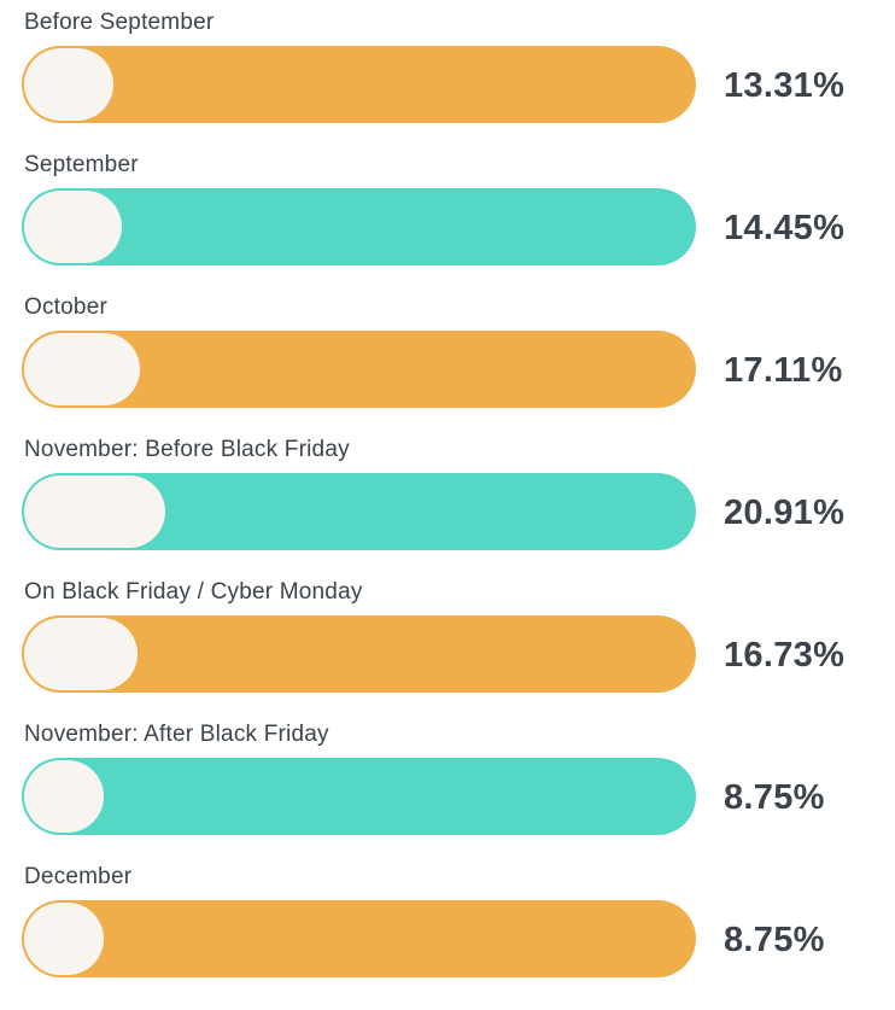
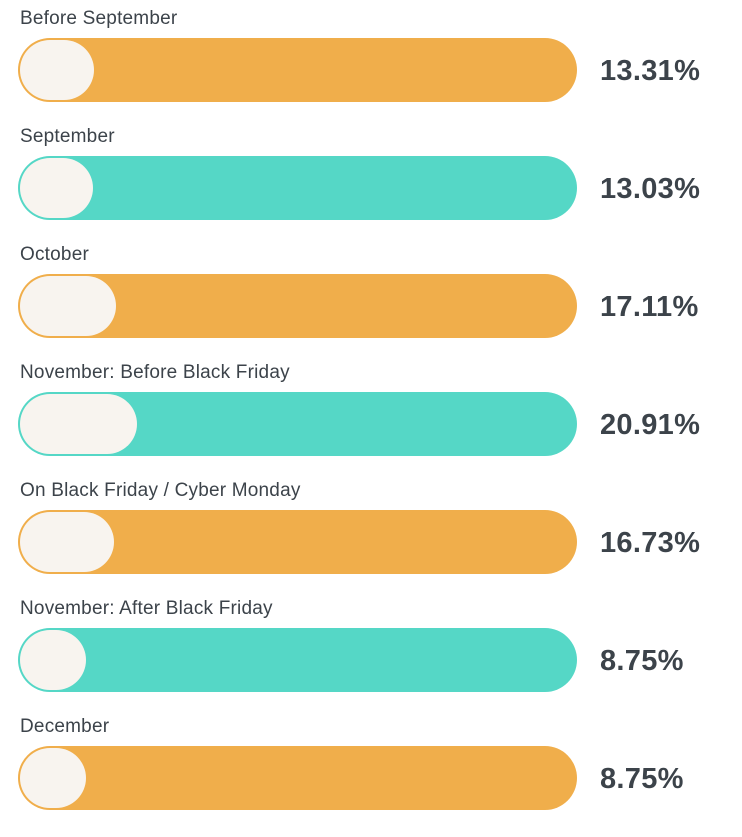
September: 14.45% -> 13.03%
